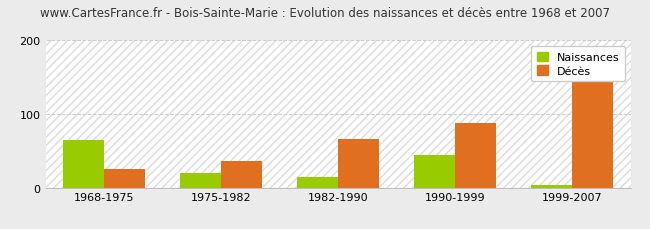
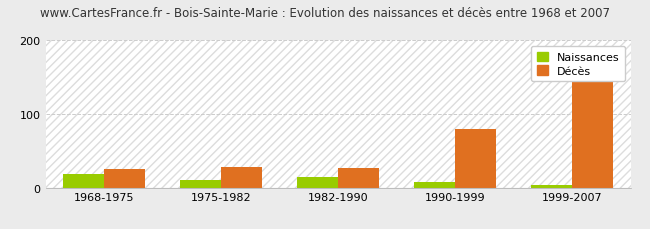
Naissances/1968-1975: 64 -> 18
Naissances/1975-1982: 20 -> 10
Décès/1975-1982: 36 -> 28
Décès/1982-1990: 66 -> 27
Naissances/1990-1999: 44 -> 7
Décès/1990-1999: 88 -> 80
